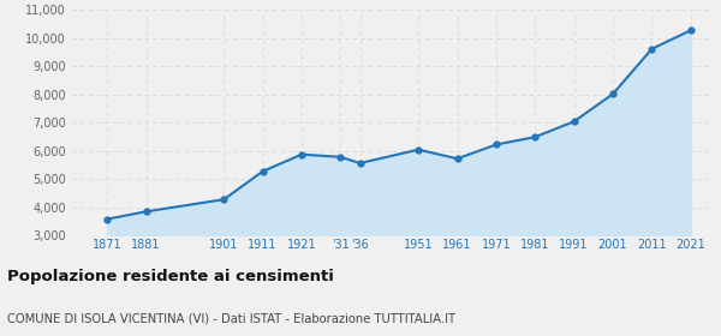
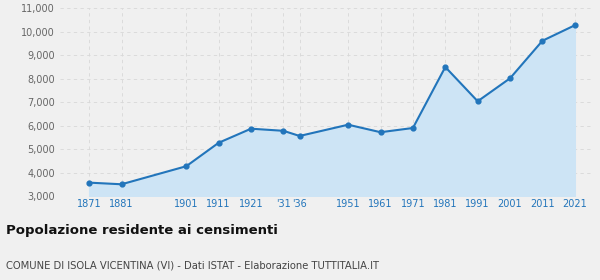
1881: 3,840 -> 3,500
1971: 6,220 -> 5,900
1981: 6,490 -> 8,500
